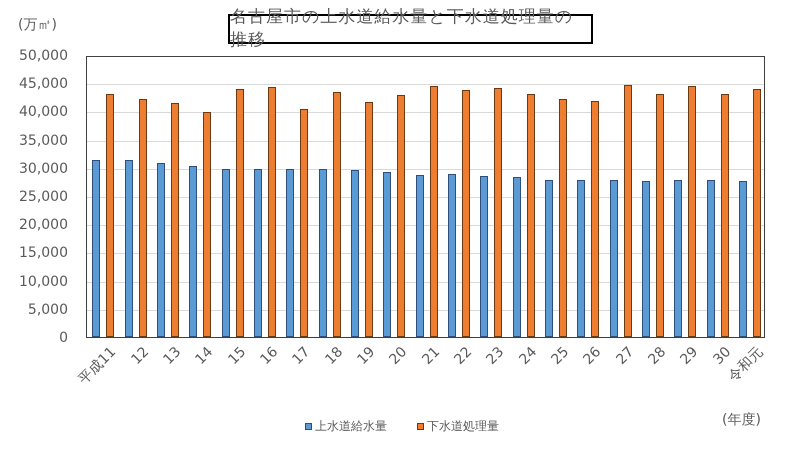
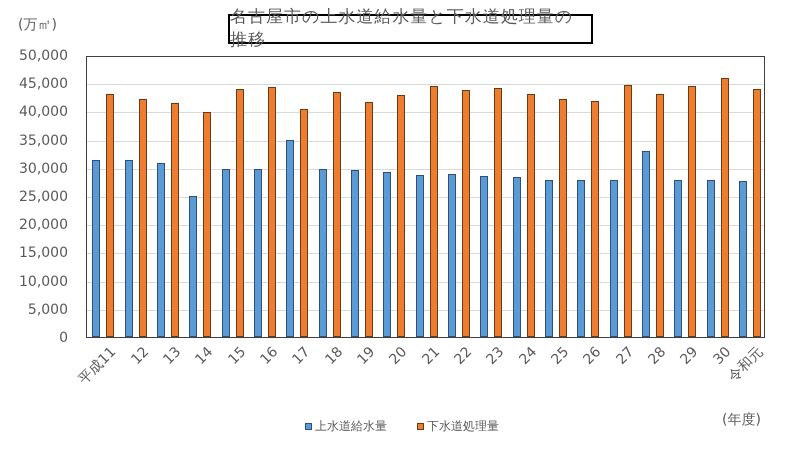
上水道給水量/14: 30000 -> 25000
上水道給水量/17: 30000 -> 35000
上水道給水量/28: 28000 -> 33000
下水道処理量/30: 43000 -> 46000
